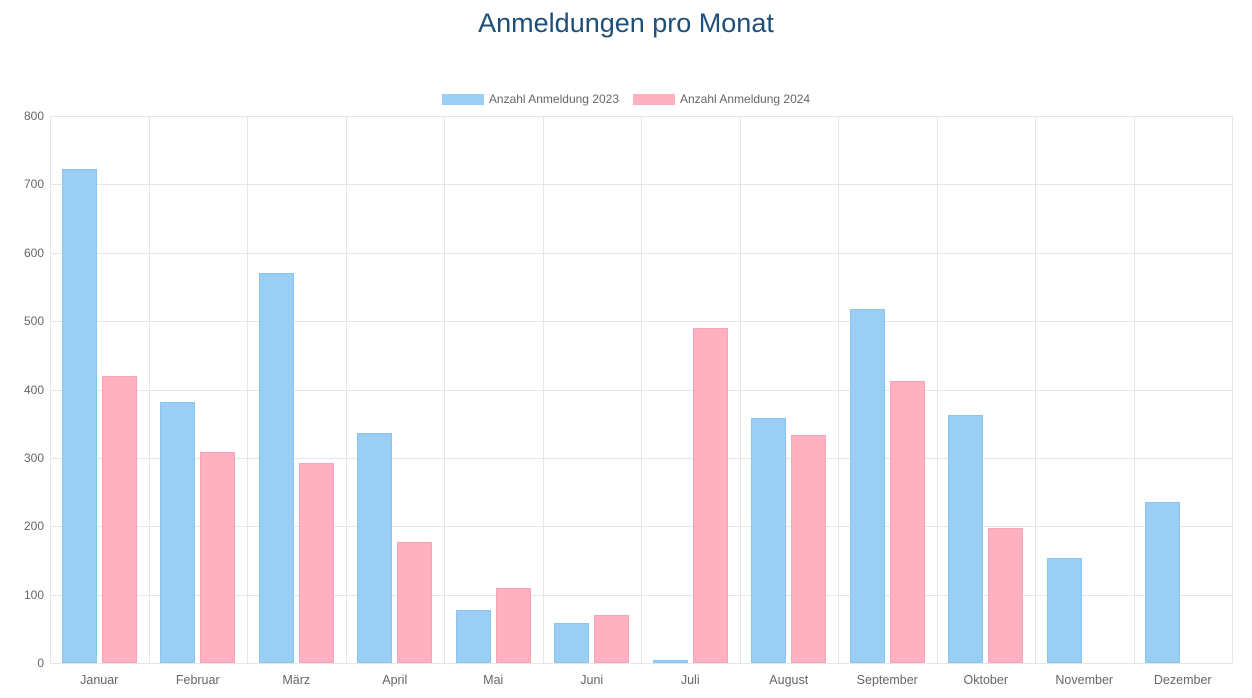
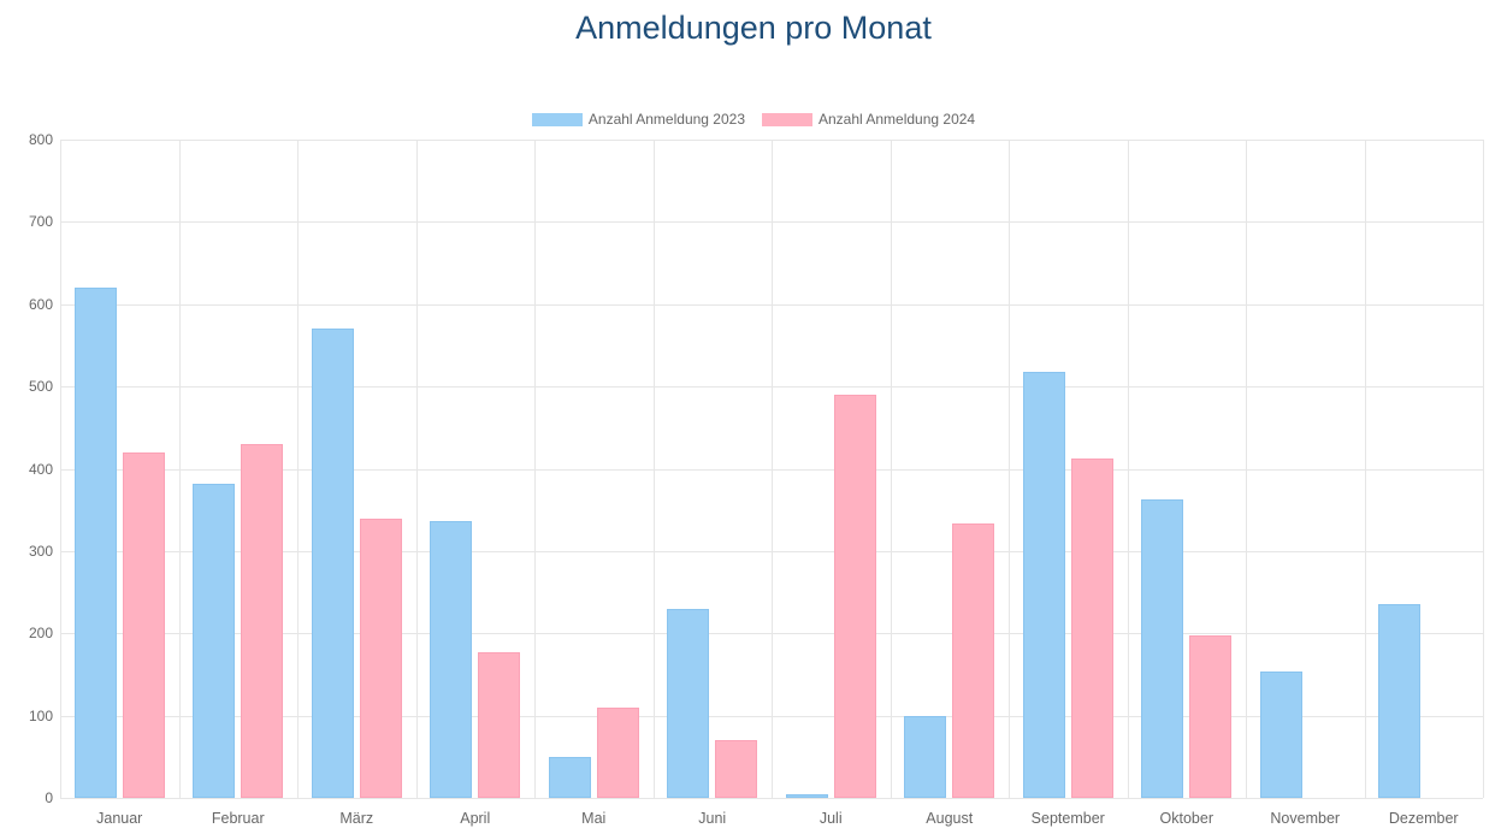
Anzahl Anmeldung 2023/Januar: 720 -> 620
Anzahl Anmeldung 2024/Februar: 310 -> 430
Anzahl Anmeldung 2024/März: 290 -> 340
Anzahl Anmeldung 2023/Mai: 80 -> 50
Anzahl Anmeldung 2023/Juni: 60 -> 230
Anzahl Anmeldung 2023/August: 360 -> 100
